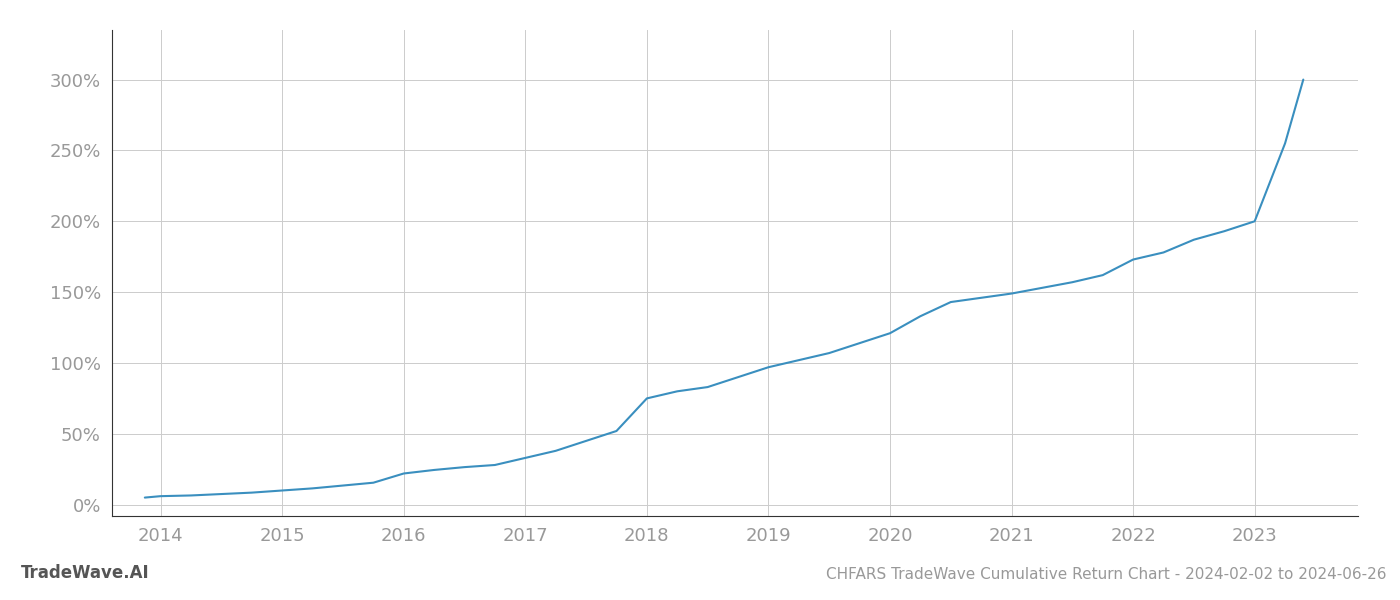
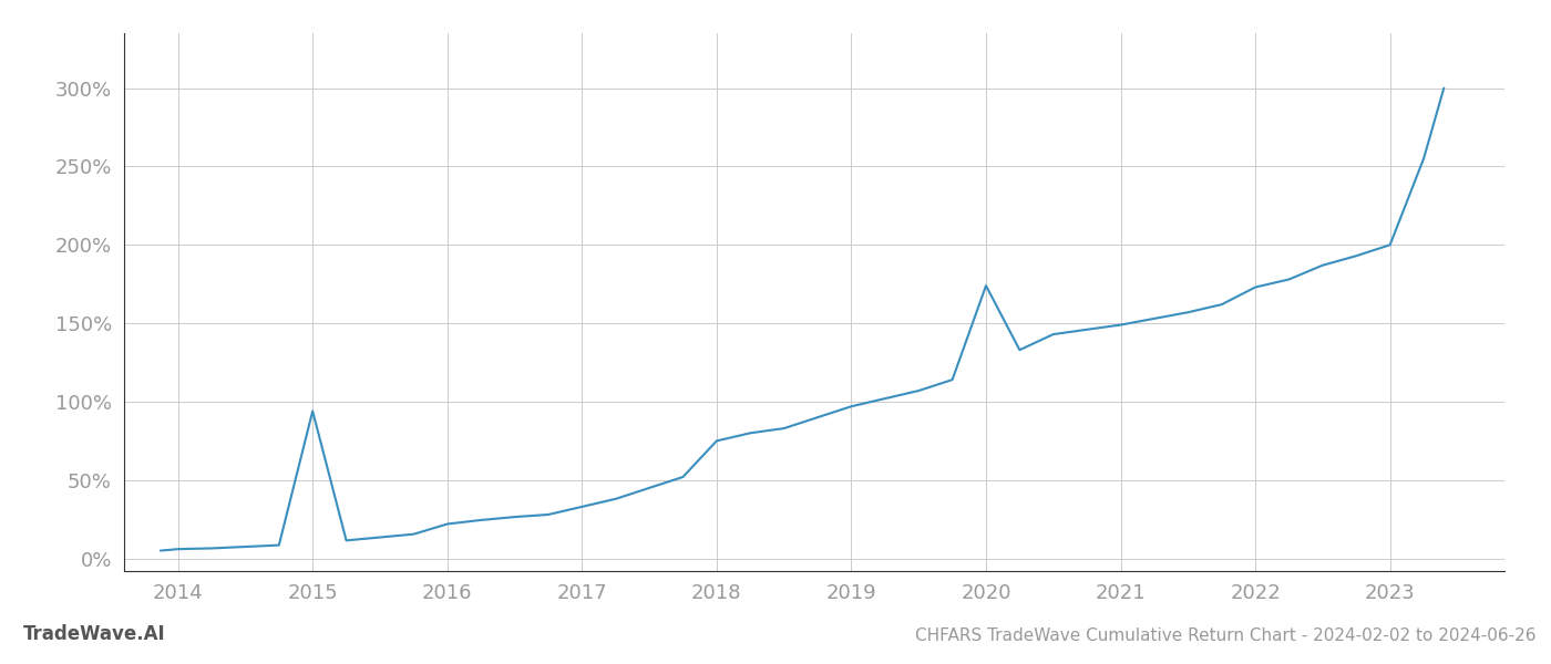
2015: 10% -> 94%
2020: 121% -> 174%
